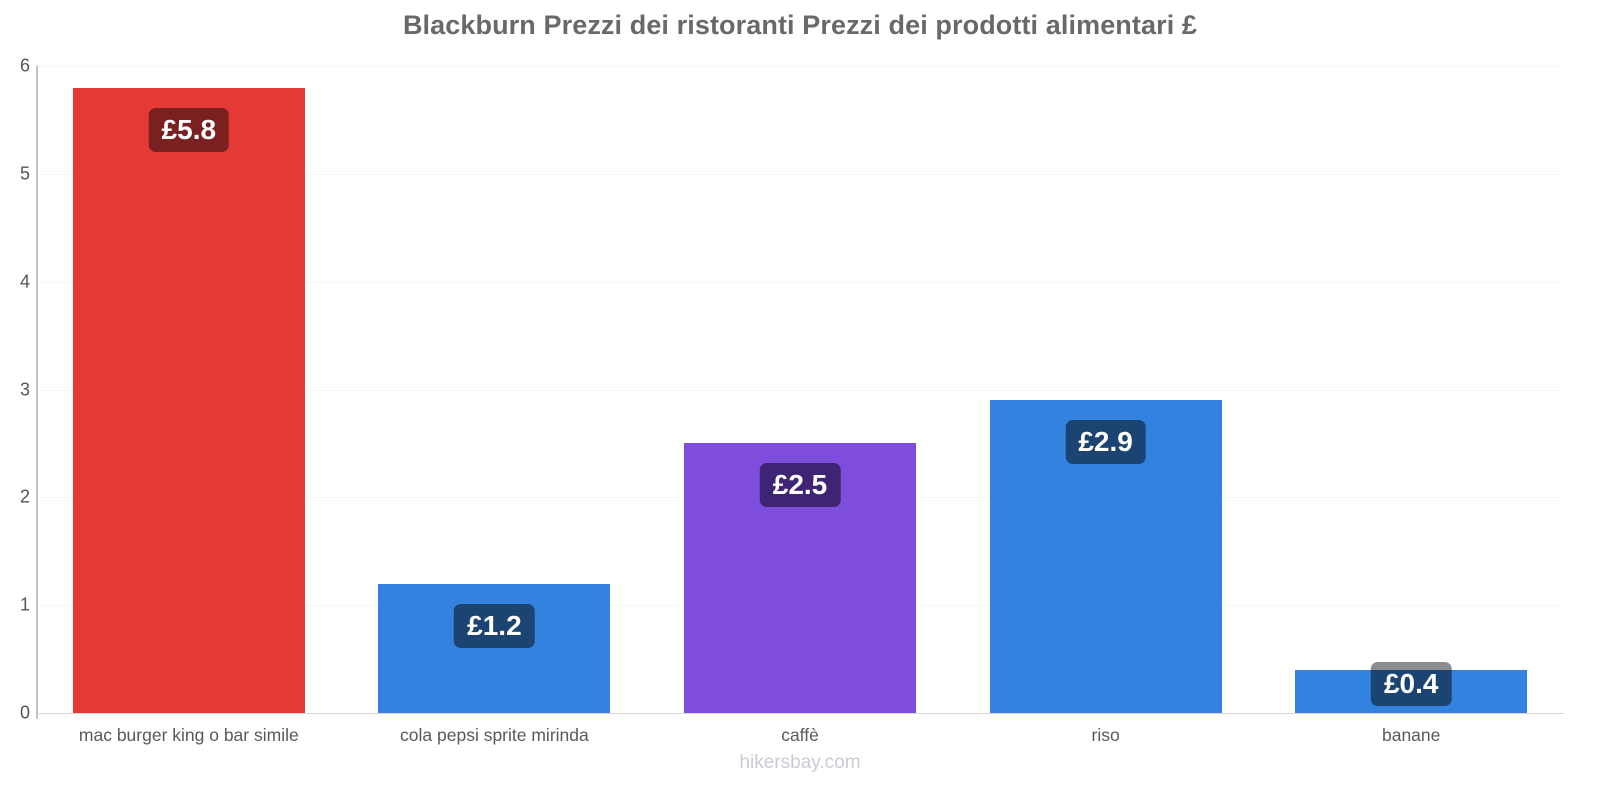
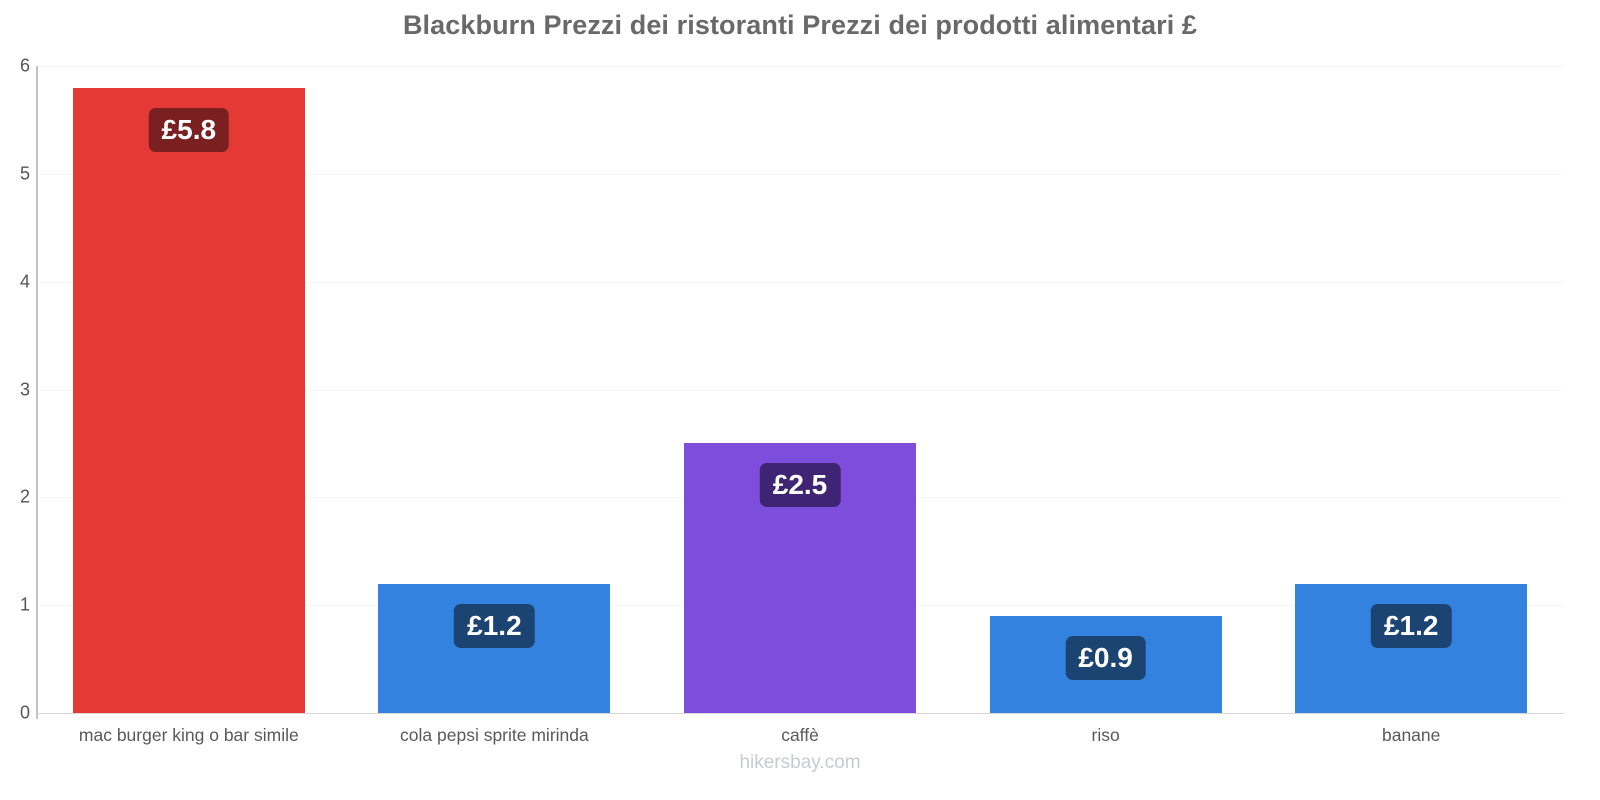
riso: £2.9 -> £0.9
banane: £0.4 -> £1.2
